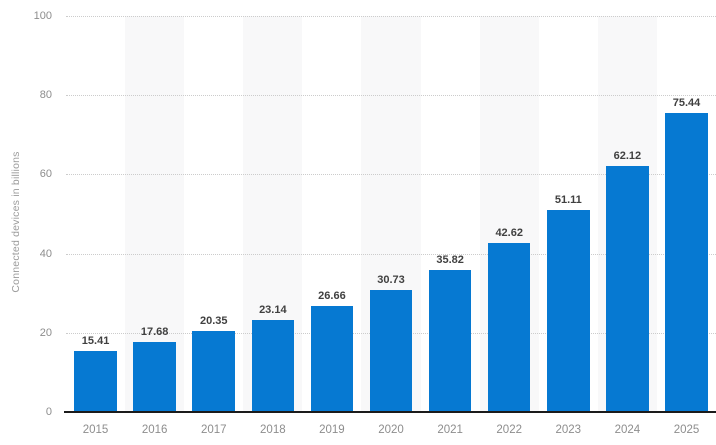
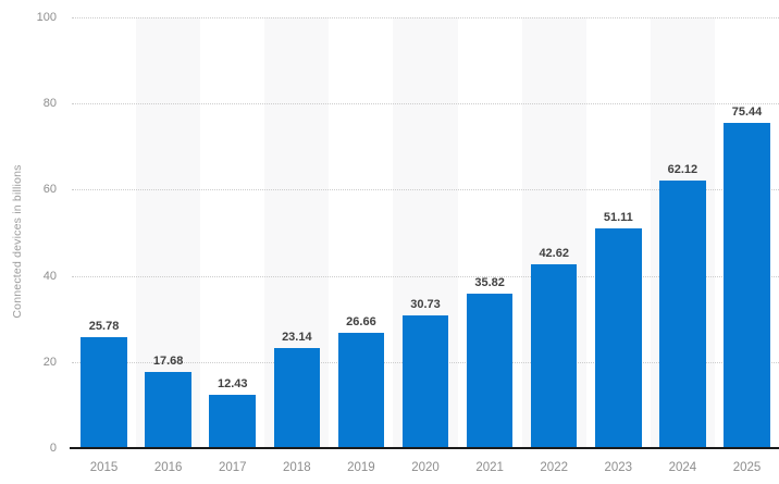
2015: 15.41 -> 25.78
2017: 20.35 -> 12.43
